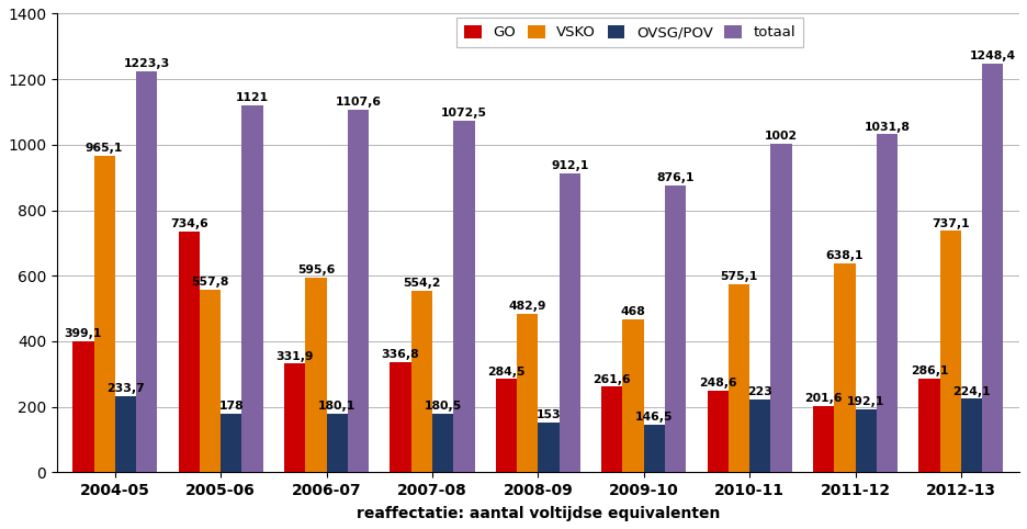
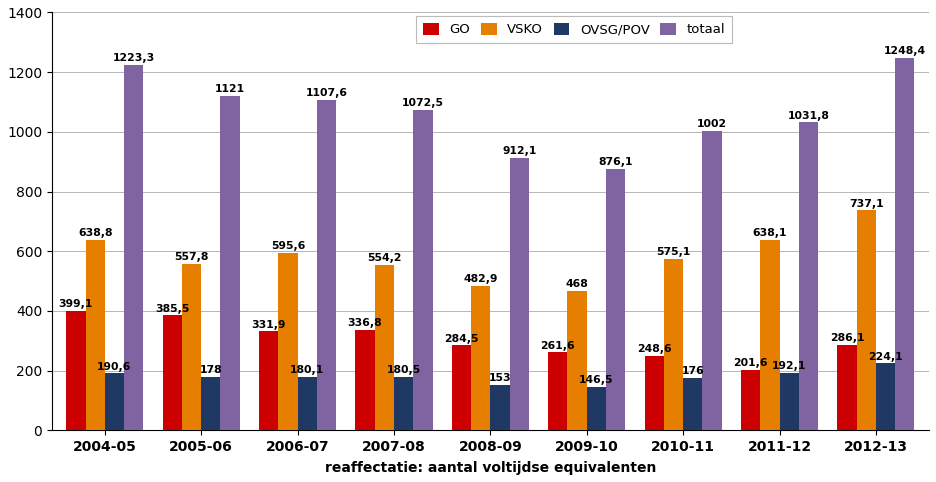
VSKO/2004-05: 965,1 -> 638,8
OVSG/POV/2004-05: 233,7 -> 190,6
GO/2005-06: 734,6 -> 385,5
OVSG/POV/2010-11: 223 -> 176
